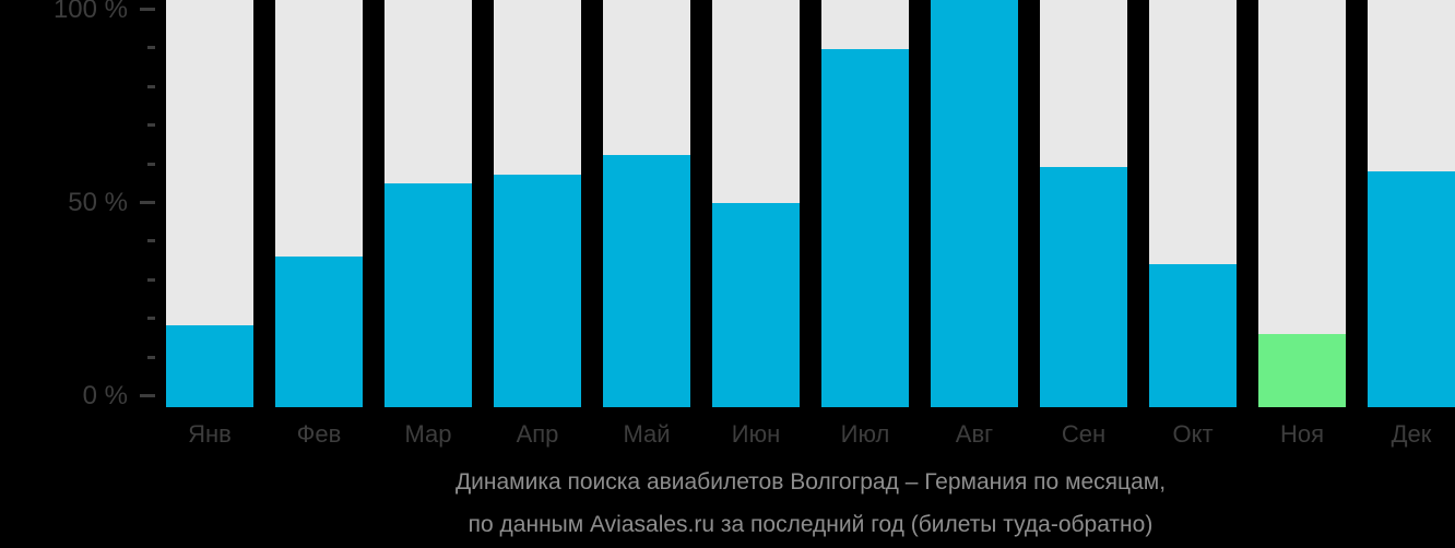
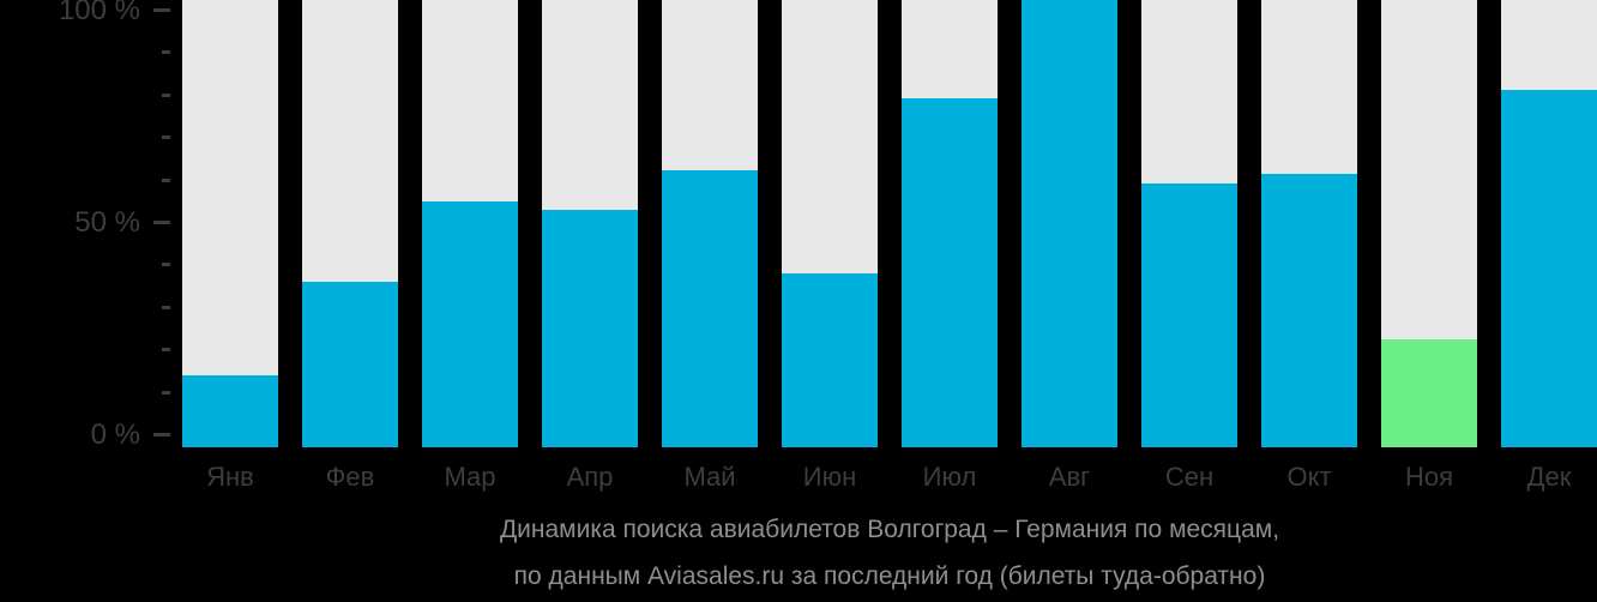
Янв: 20% -> 16%
Апр: 57% -> 53%
Июн: 50% -> 39%
Июл: 88% -> 78%
Окт: 35% -> 61%
Ноя: 18% -> 24%
Дек: 58% -> 80%
